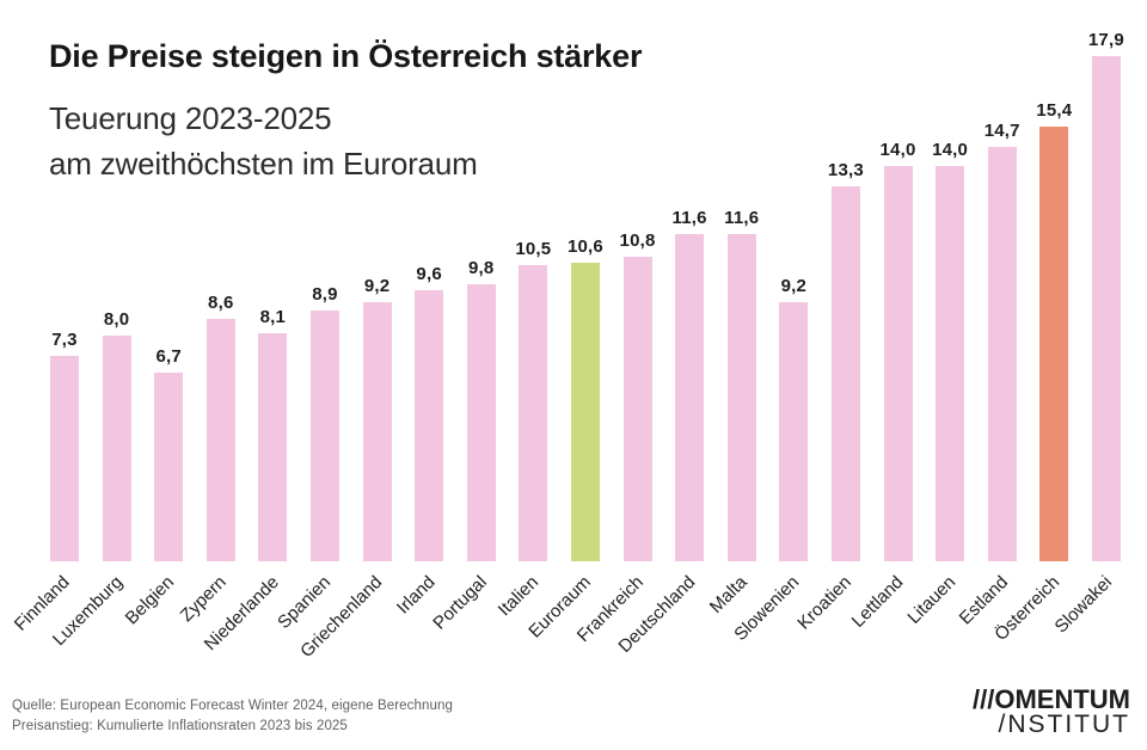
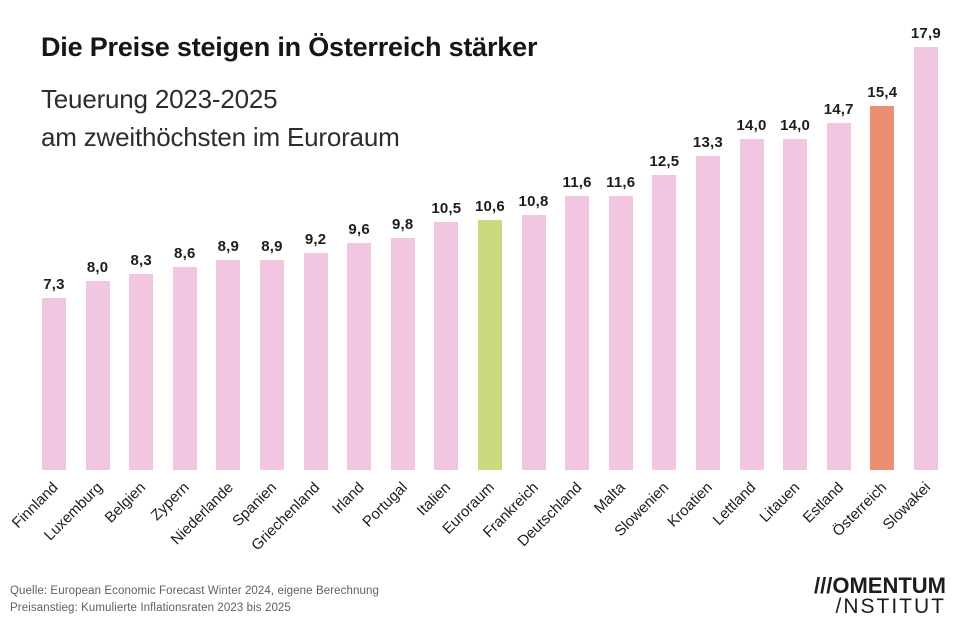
Belgien: 6,7 -> 8,3
Niederlande: 8,1 -> 8,9
Slowenien: 9,2 -> 12,5
